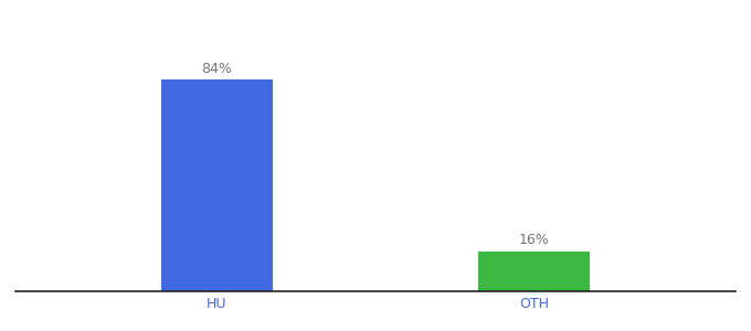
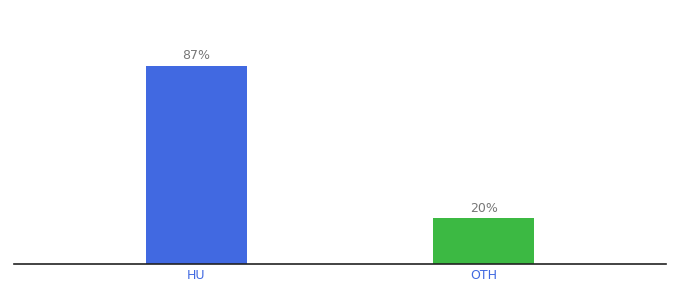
HU: 84% -> 87%
OTH: 16% -> 20%
